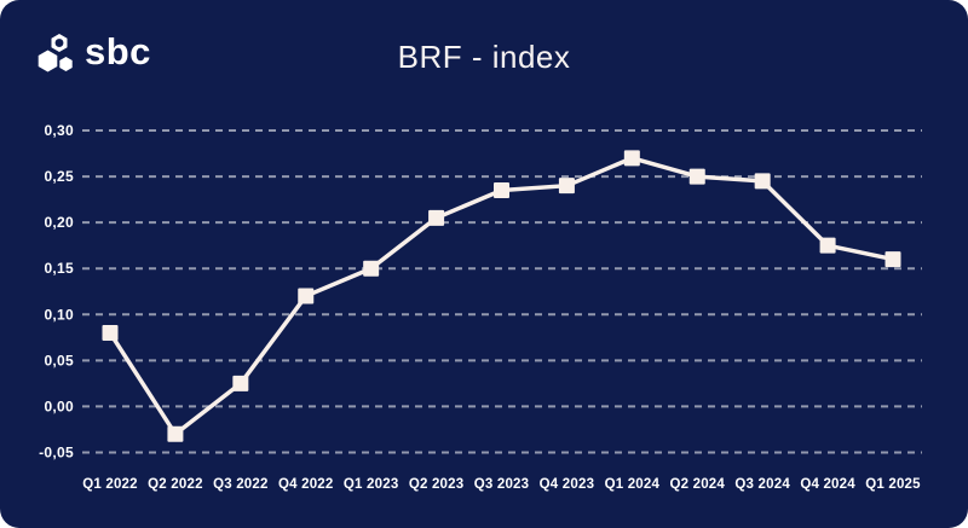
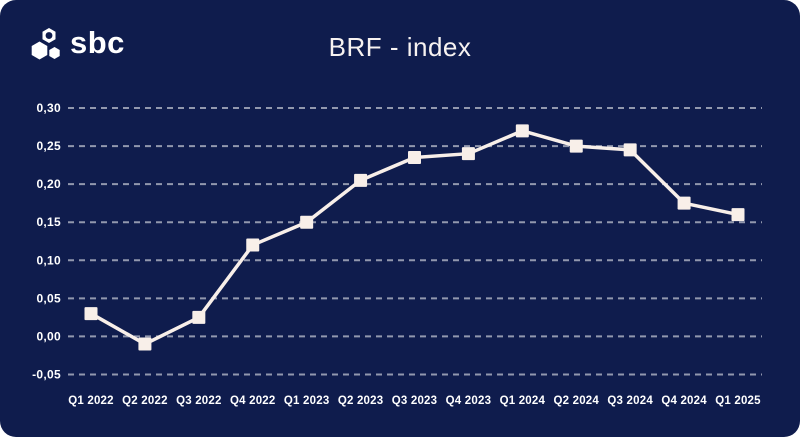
Q1 2022: 0,08 -> 0,03
Q2 2022: -0,03 -> -0,01
